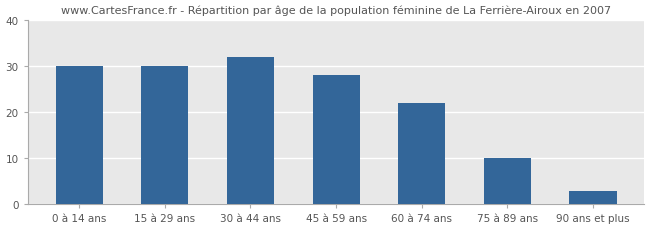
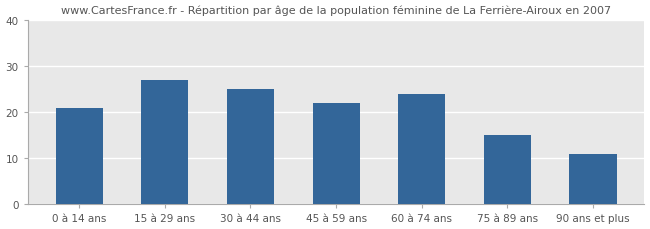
0 à 14 ans: 30 -> 21
15 à 29 ans: 30 -> 27
30 à 44 ans: 32 -> 25
45 à 59 ans: 28 -> 22
60 à 74 ans: 22 -> 24
75 à 89 ans: 10 -> 15
90 ans et plus: 3 -> 11
